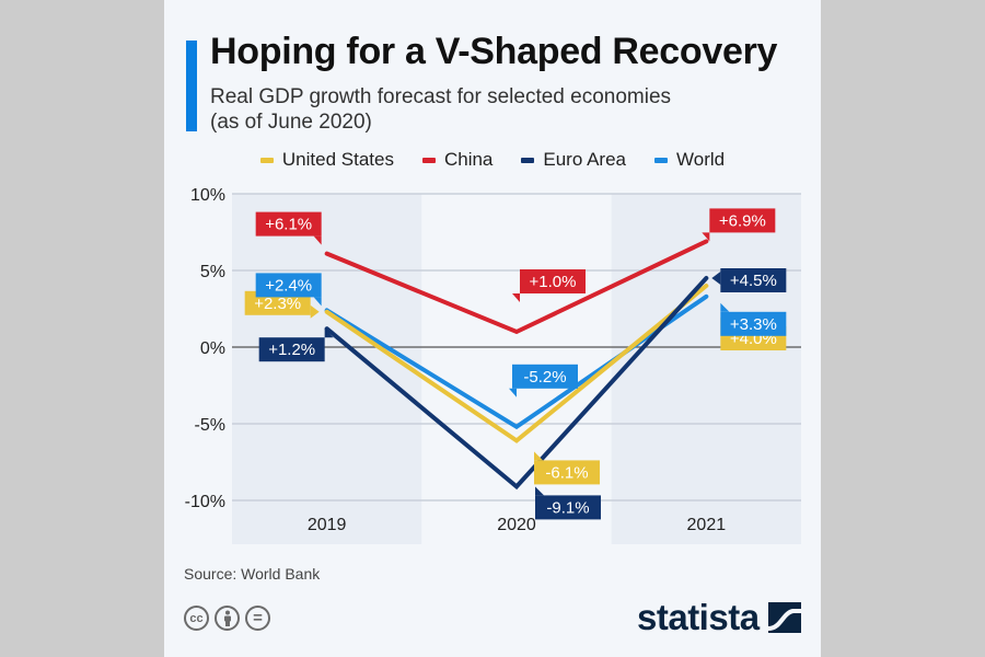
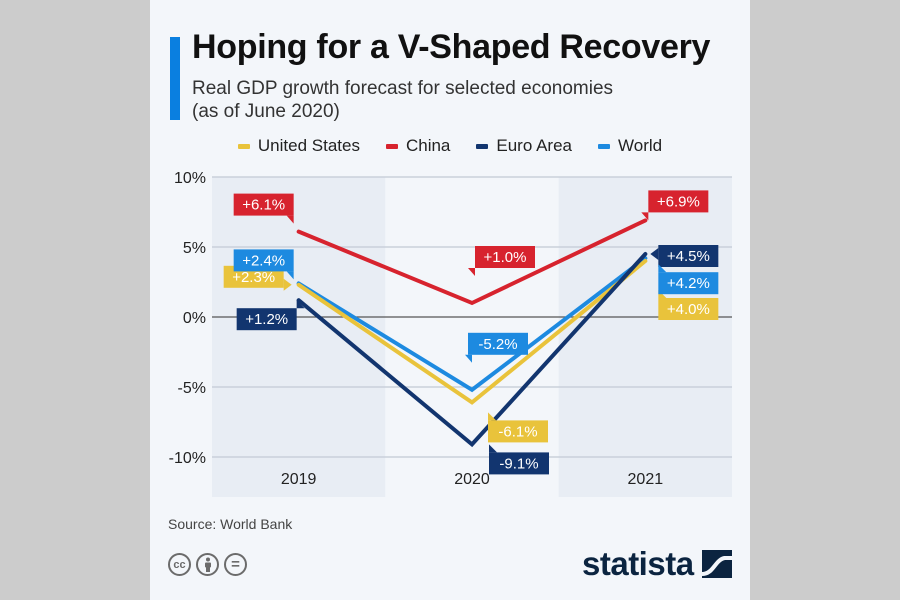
World/2021: +3.3% -> +4.2%
